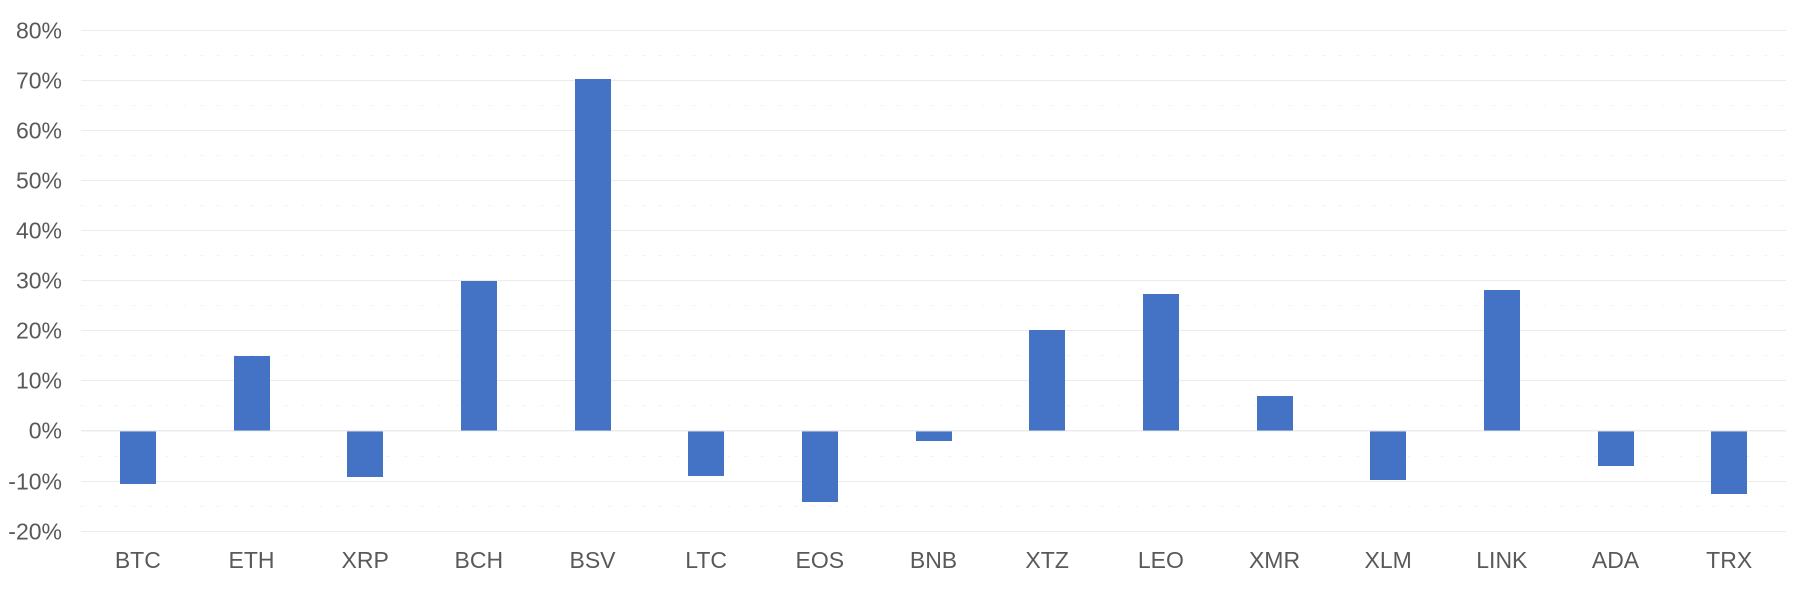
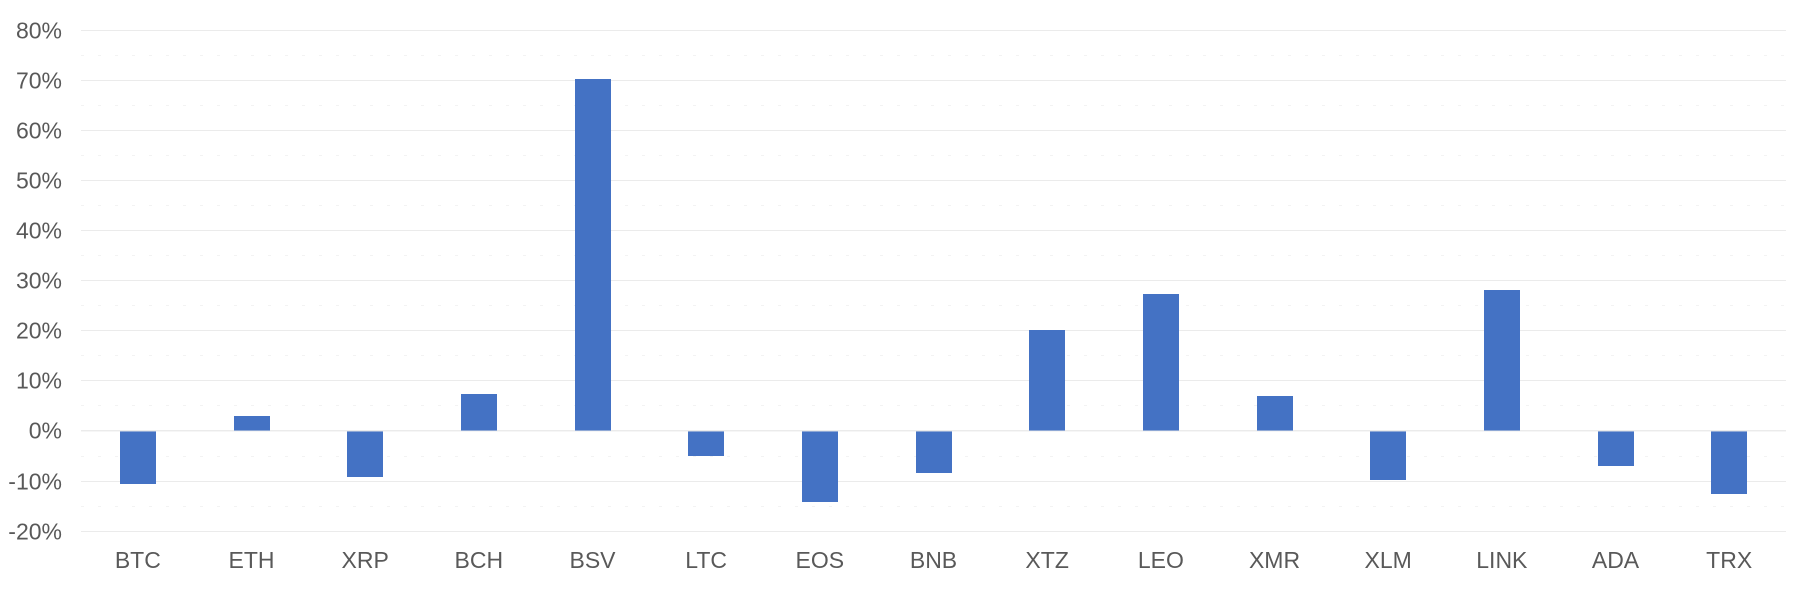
ETH: 15% -> 3%
BCH: 30% -> 7%
LTC: -9% -> -5%
BNB: -2% -> -8%
